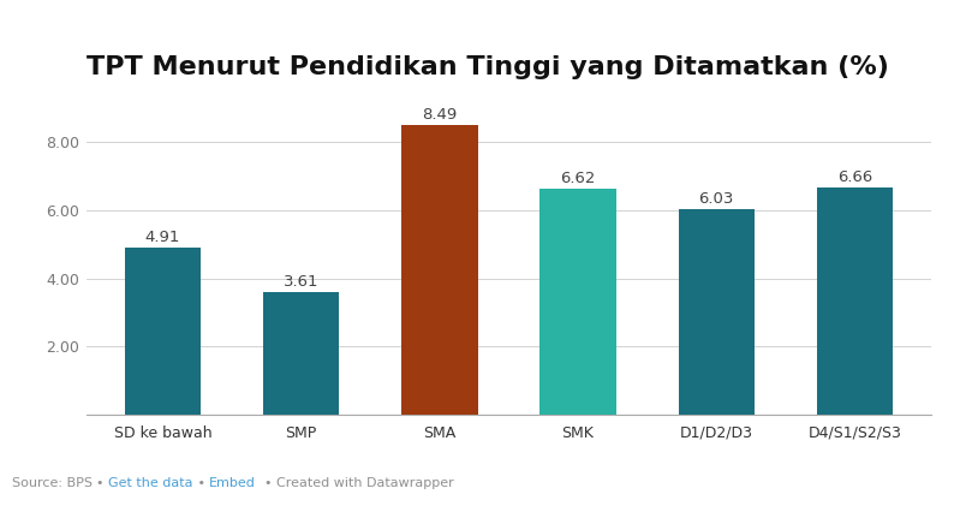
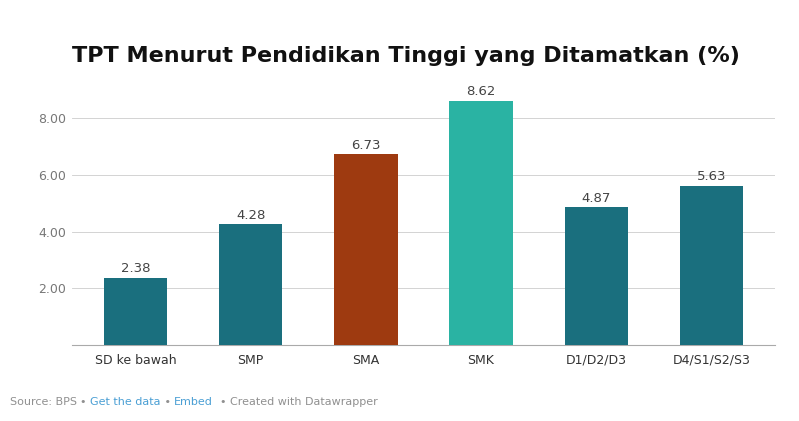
SD ke bawah: 4.91 -> 2.38
SMP: 3.61 -> 4.28
SMA: 8.49 -> 6.73
SMK: 6.62 -> 8.62
D1/D2/D3: 6.03 -> 4.87
D4/S1/S2/S3: 6.66 -> 5.63
